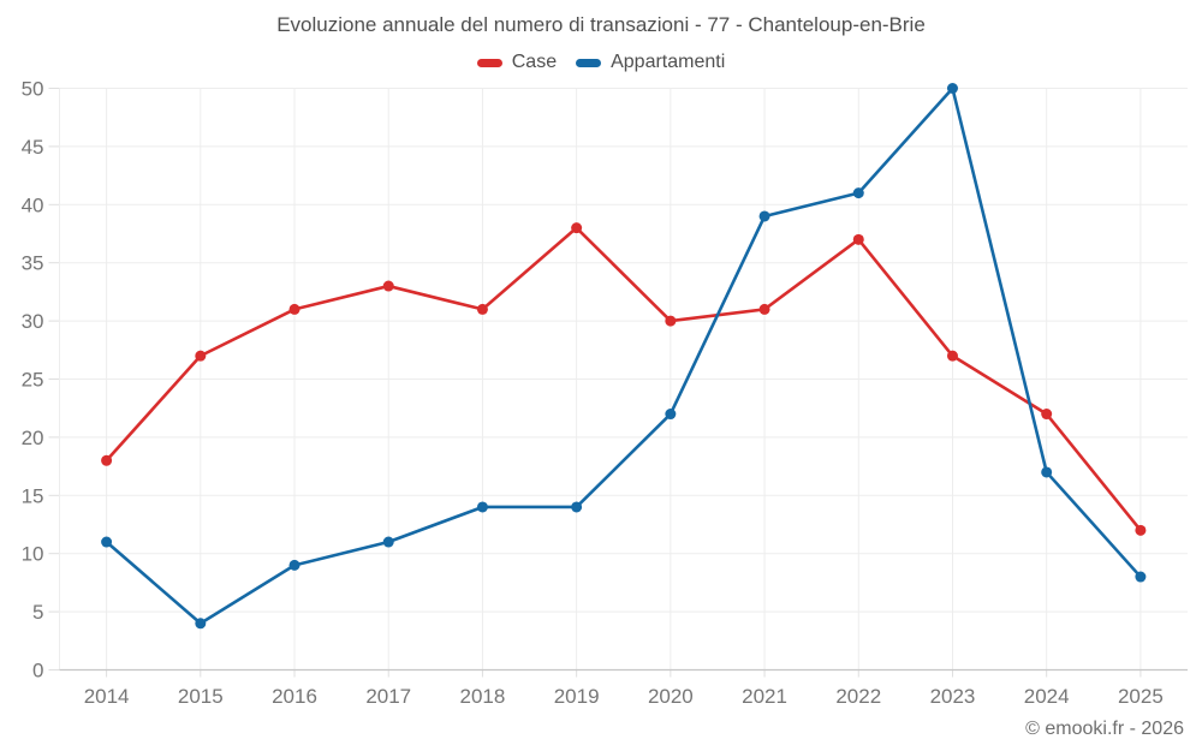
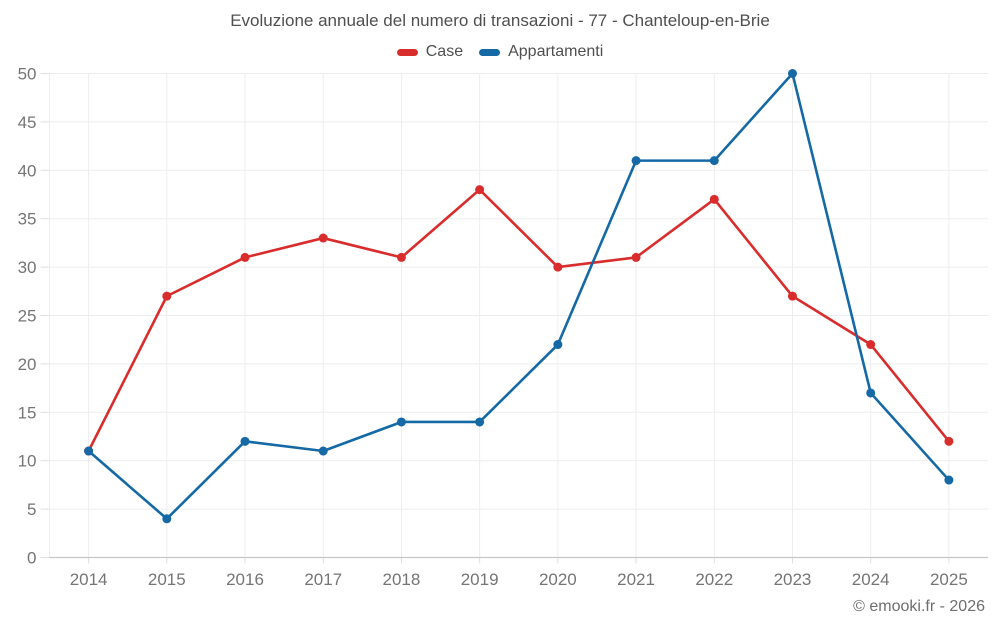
Case/2014: 18 -> 11
Appartamenti/2016: 9 -> 12
Appartamenti/2021: 39 -> 41
